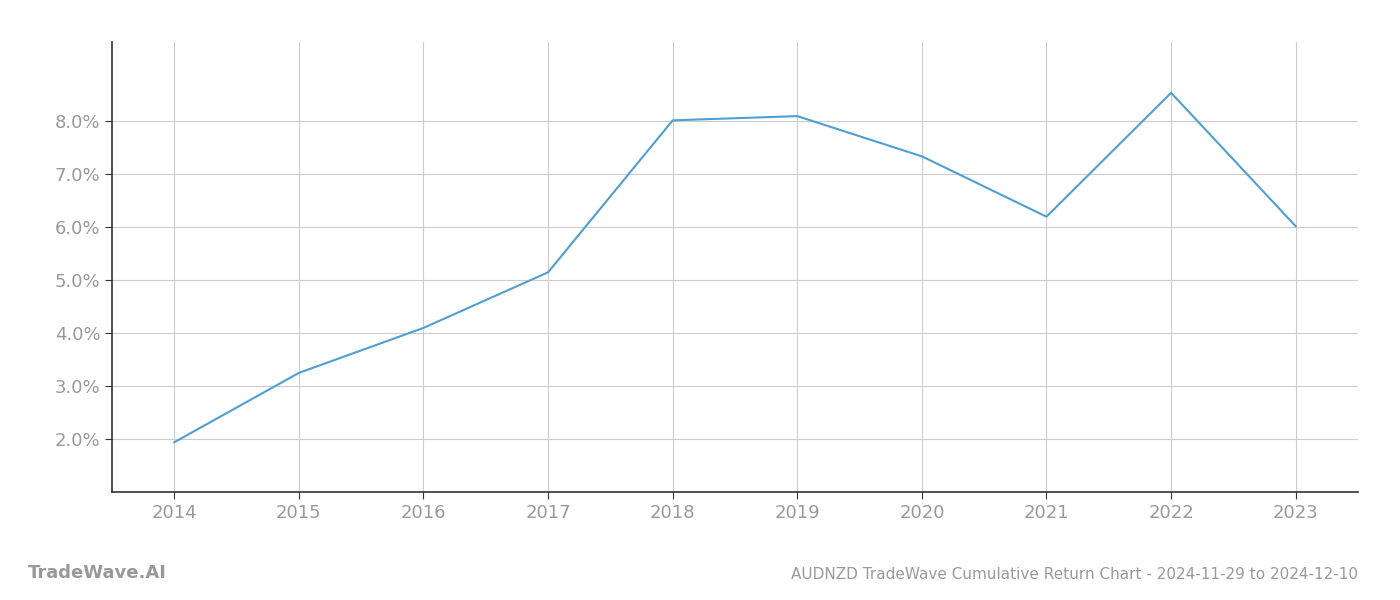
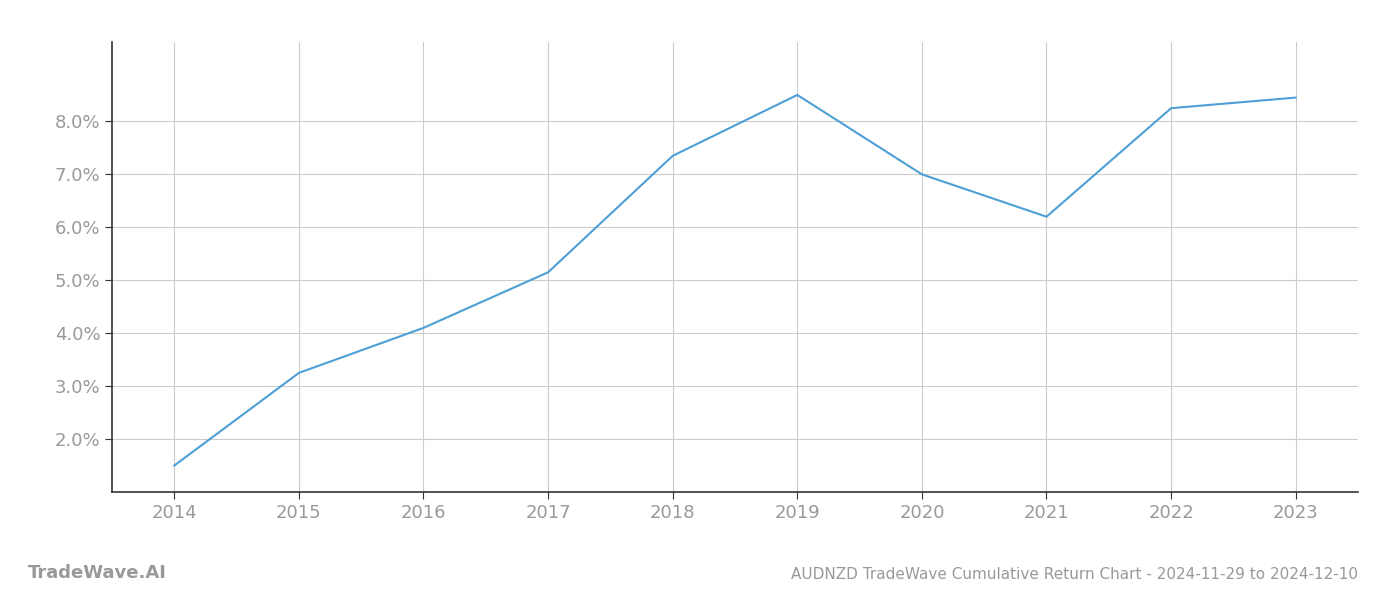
2014: 1.94% -> 1.50%
2018: 8.02% -> 7.35%
2019: 8.10% -> 8.50%
2020: 7.34% -> 7.00%
2022: 8.54% -> 8.25%
2023: 6.02% -> 8.45%
